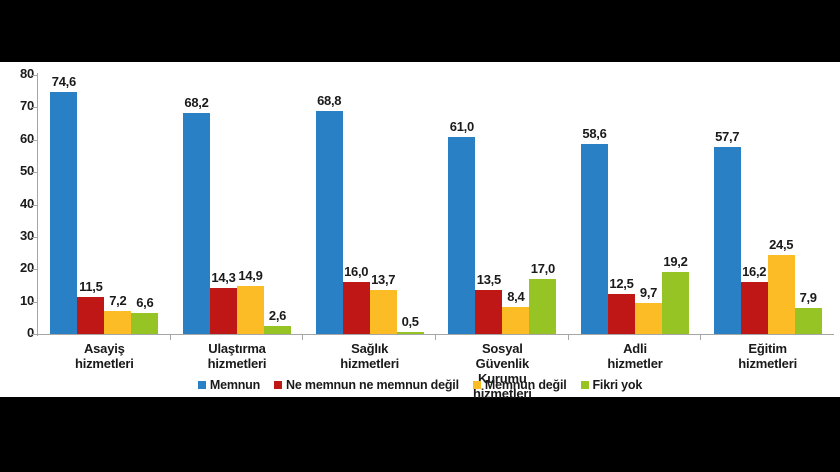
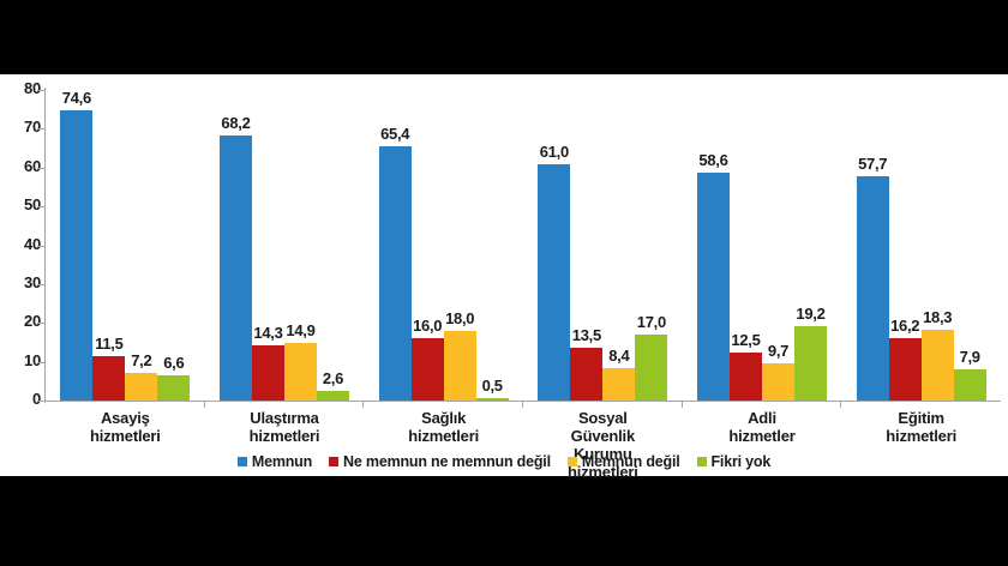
Memnun/Sağlık hizmetleri: 68,8 -> 65,4
Memnun değil/Sağlık hizmetleri: 13,7 -> 18,0
Memnun değil/Eğitim hizmetleri: 24,5 -> 18,3
